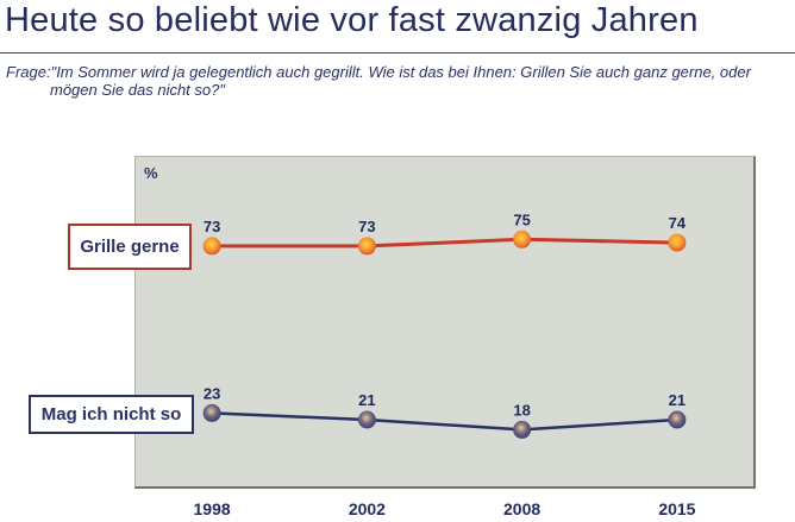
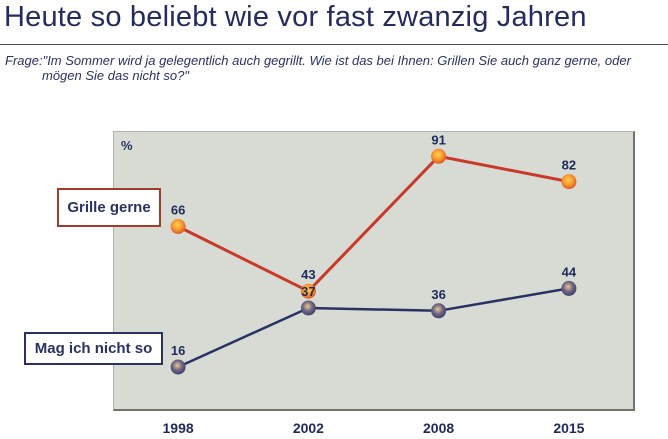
Grille gerne/1998: 73 -> 66
Mag ich nicht so/1998: 23 -> 16
Grille gerne/2002: 73 -> 43
Mag ich nicht so/2002: 21 -> 37
Grille gerne/2008: 75 -> 91
Mag ich nicht so/2008: 18 -> 36
Grille gerne/2015: 74 -> 82
Mag ich nicht so/2015: 21 -> 44
